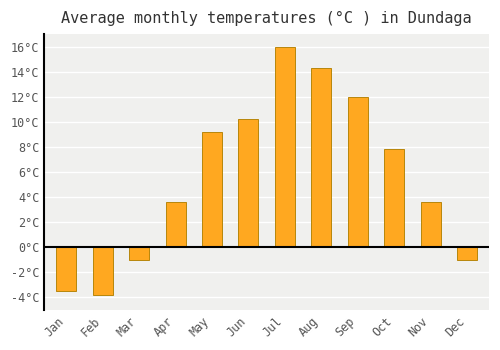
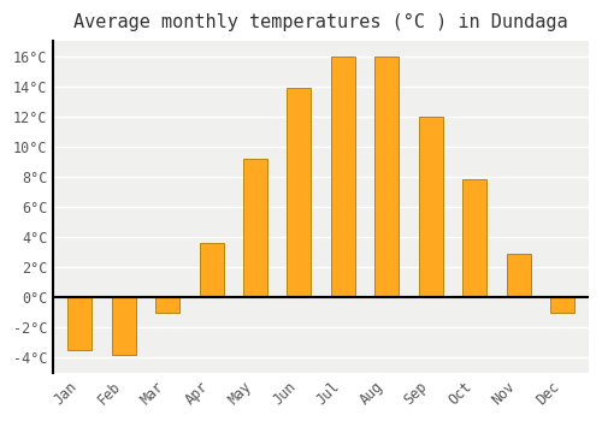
Jun: 10.2°C -> 13.9°C
Aug: 14.3°C -> 16.0°C
Nov: 3.6°C -> 2.9°C
